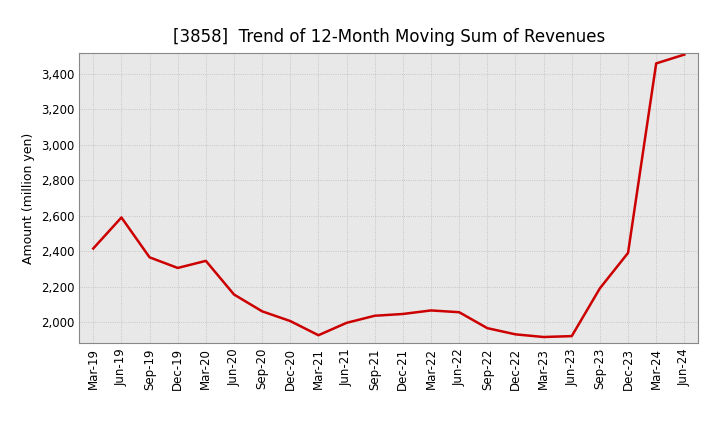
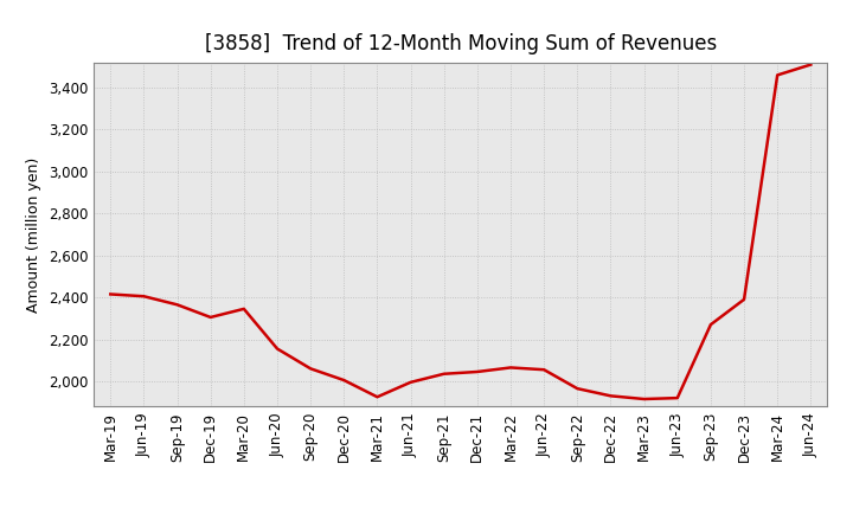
Jun-19: 2,590 -> 2,400
Sep-23: 2,190 -> 2,270
